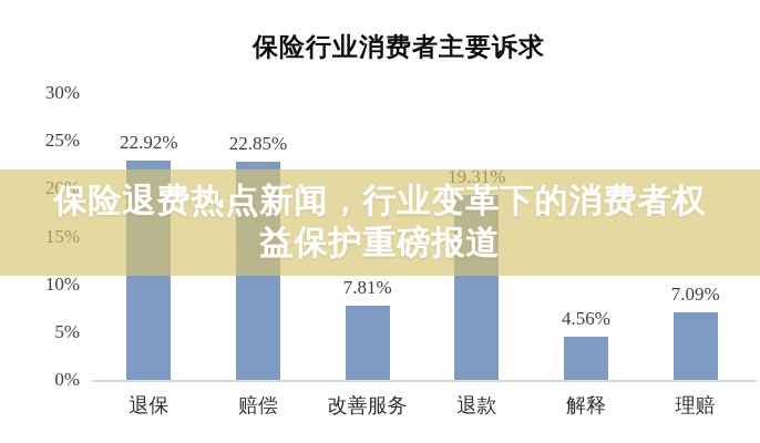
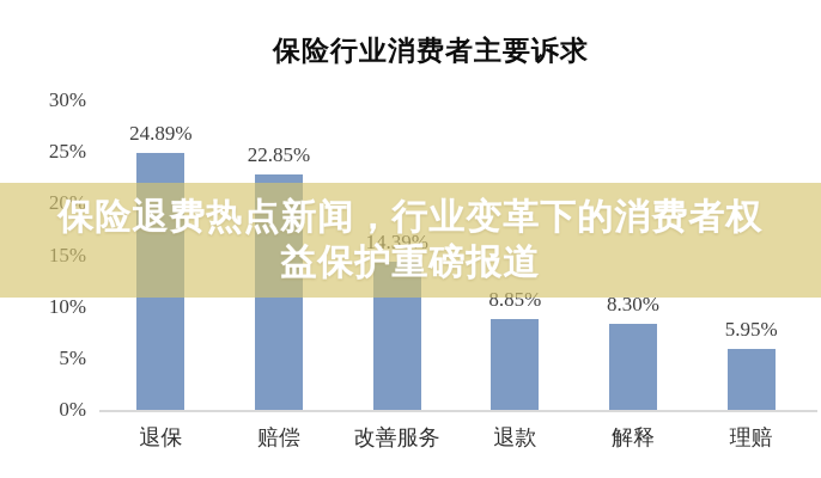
退保: 22.92% -> 24.89%
改善服务: 7.81% -> 14.39%
退款: 19.31% -> 8.85%
解释: 4.56% -> 8.30%
理赔: 7.09% -> 5.95%
